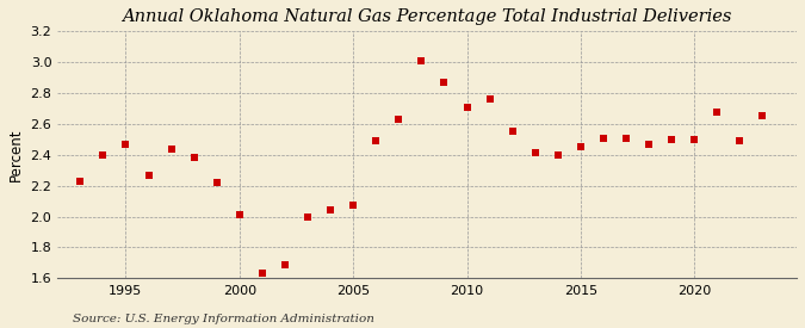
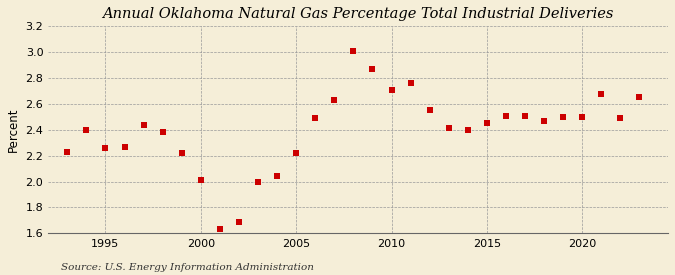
1995: 2.47 -> 2.26
2005: 2.07 -> 2.22
